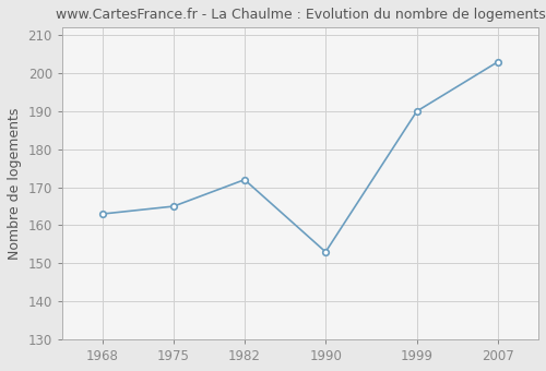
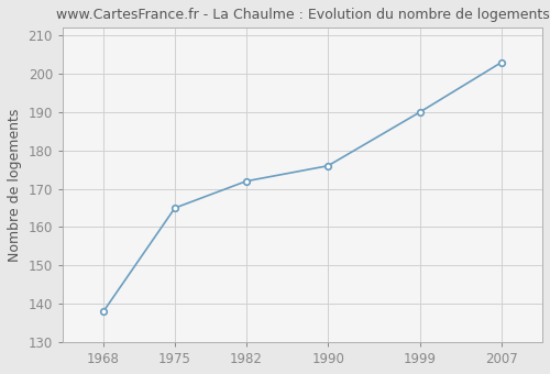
1968: 163 -> 138
1990: 153 -> 176
